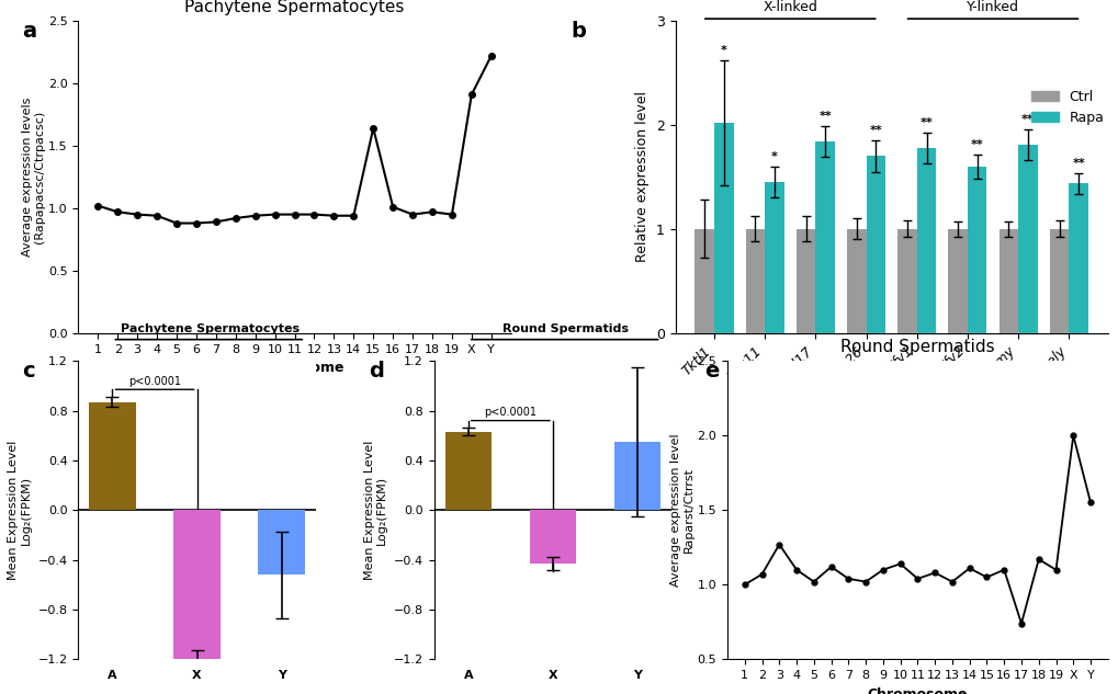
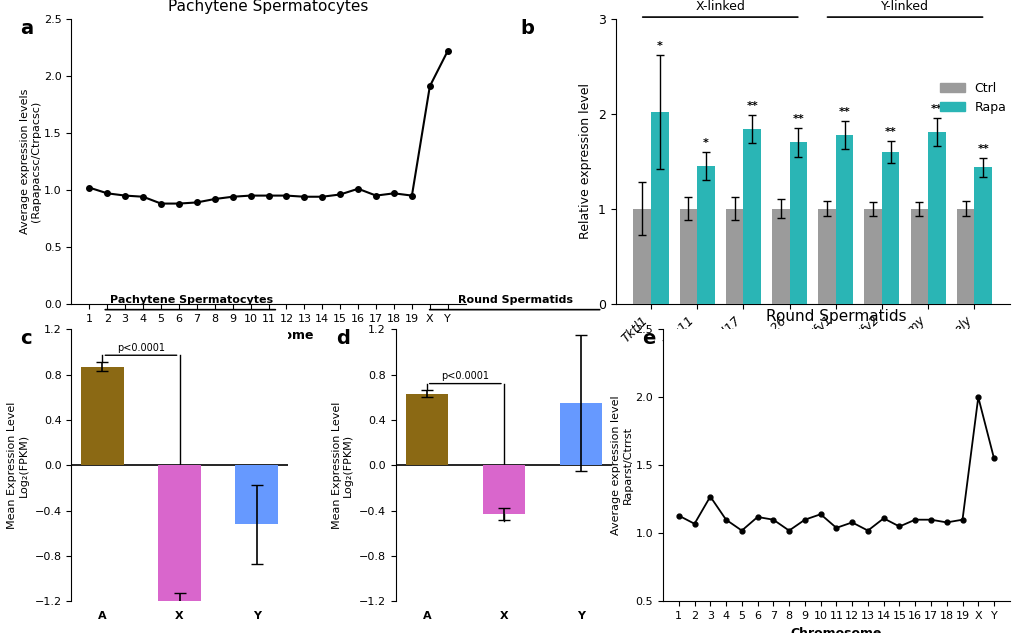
Pachytene Spermatocytes/15: 1.64 -> 0.96
Round Spermatids/1: 1.00 -> 1.13
Round Spermatids/7: 1.04 -> 1.10
Round Spermatids/17: 0.74 -> 1.10
Round Spermatids/18: 1.17 -> 1.08
